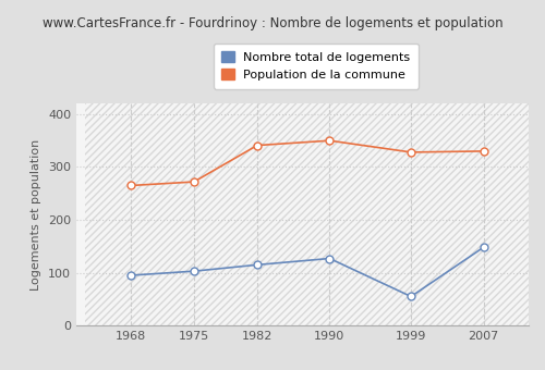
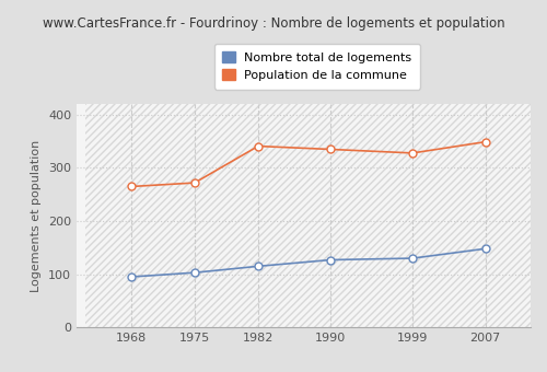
Population de la commune/1990: 350 -> 335
Nombre total de logements/1999: 55 -> 130
Population de la commune/2007: 330 -> 349
